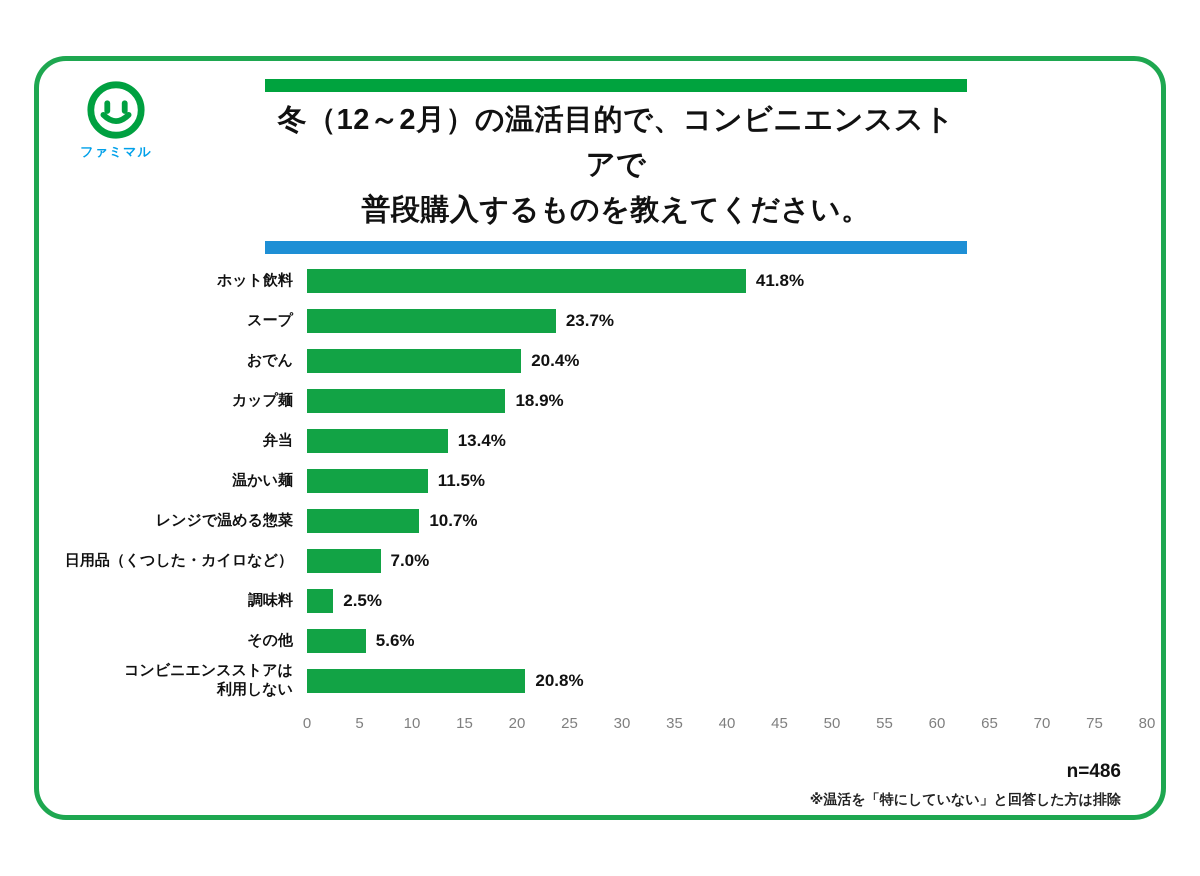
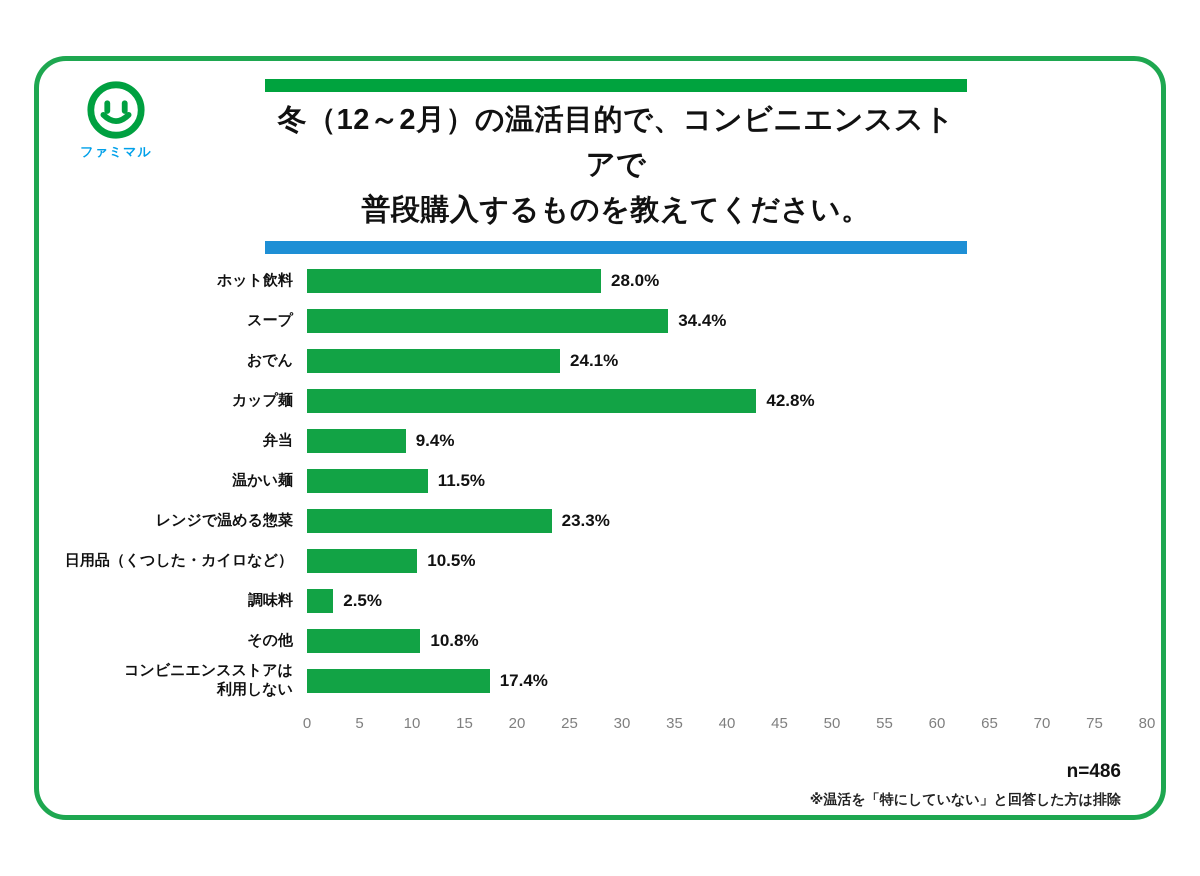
ホット飲料: 41.8% -> 28.0%
スープ: 23.7% -> 34.4%
おでん: 20.4% -> 24.1%
カップ麺: 18.9% -> 42.8%
弁当: 13.4% -> 9.4%
レンジで温める惣菜: 10.7% -> 23.3%
日用品（くつした・カイロなど）: 7.0% -> 10.5%
その他: 5.6% -> 10.8%
コンビニエンスストアは 利用しない: 20.8% -> 17.4%
